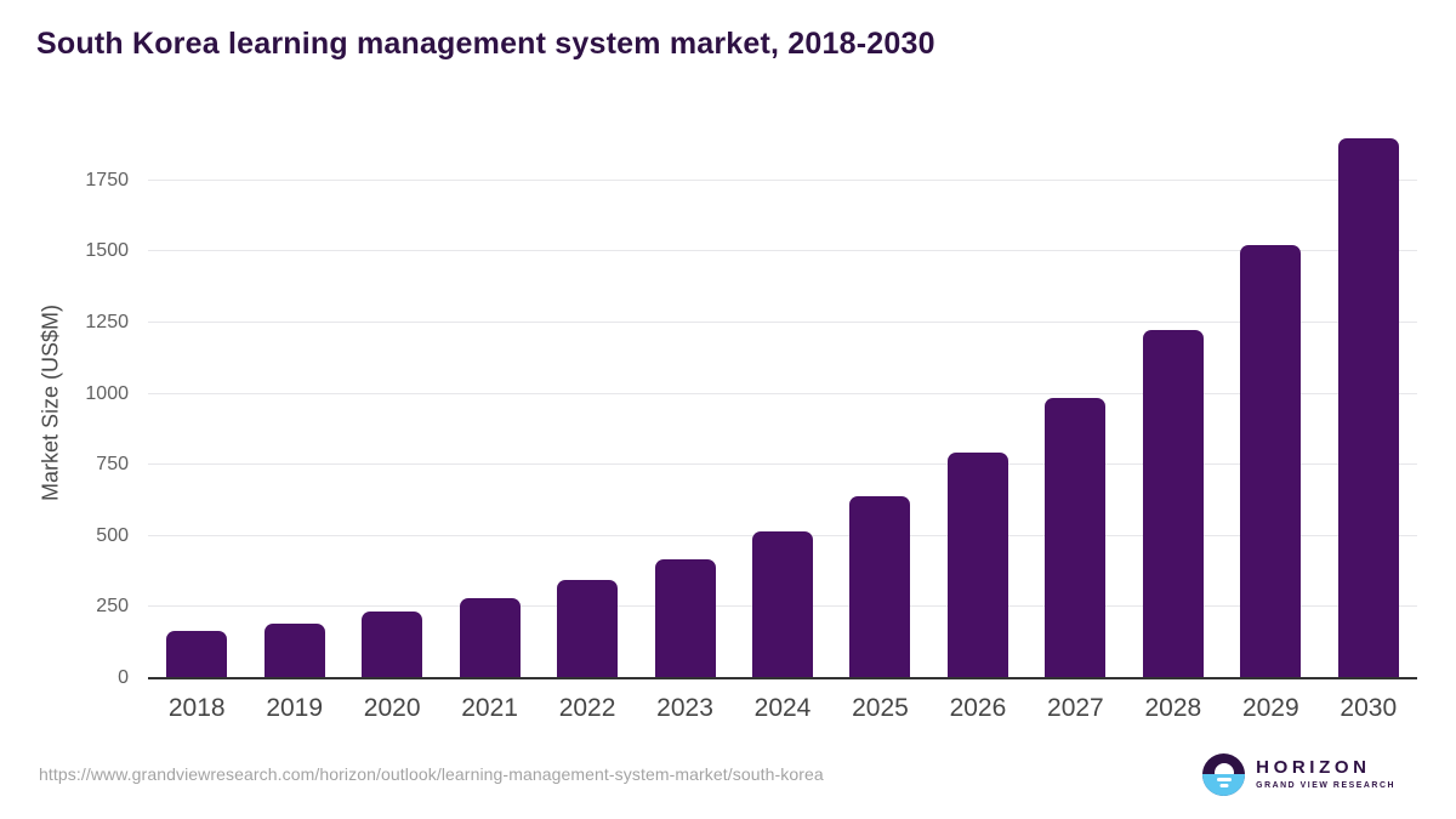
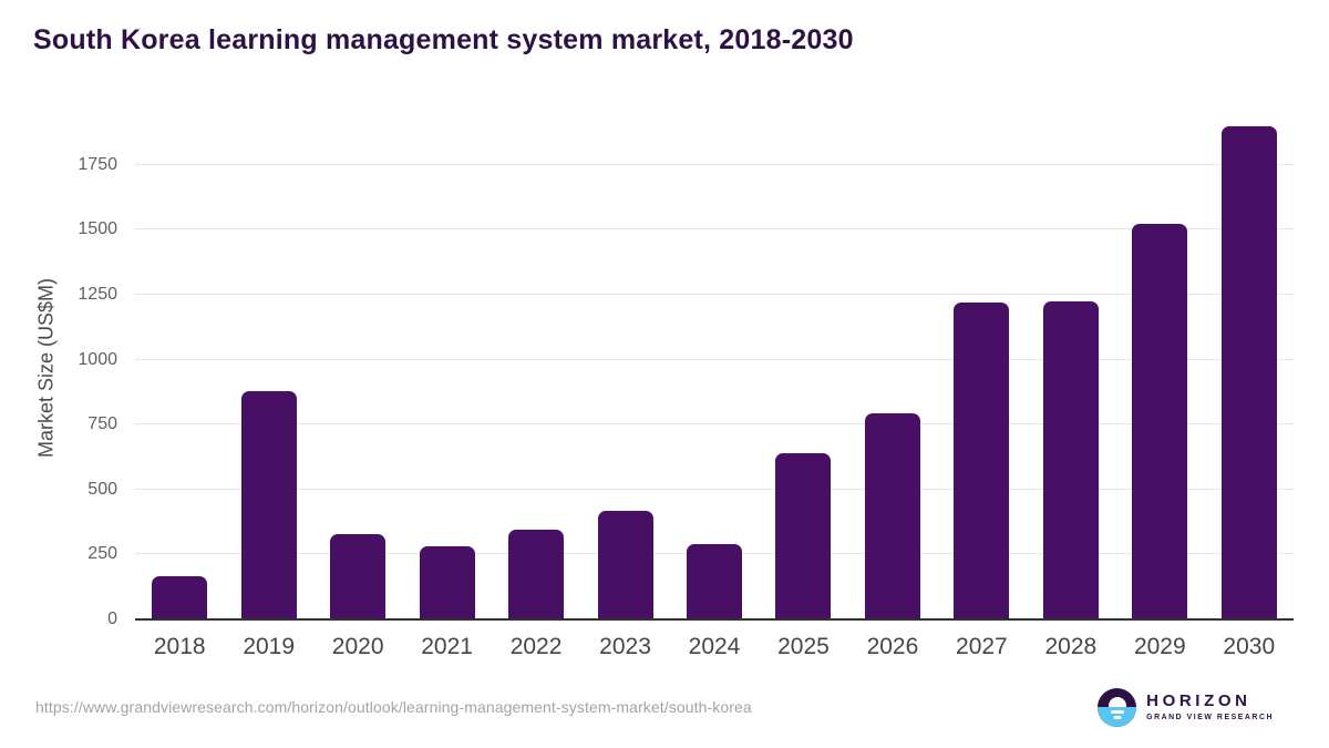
2019: 190 -> 880
2020: 240 -> 330
2024: 520 -> 290
2027: 980 -> 1220
